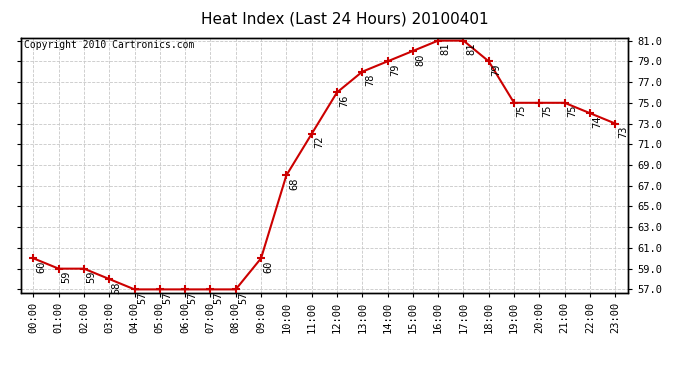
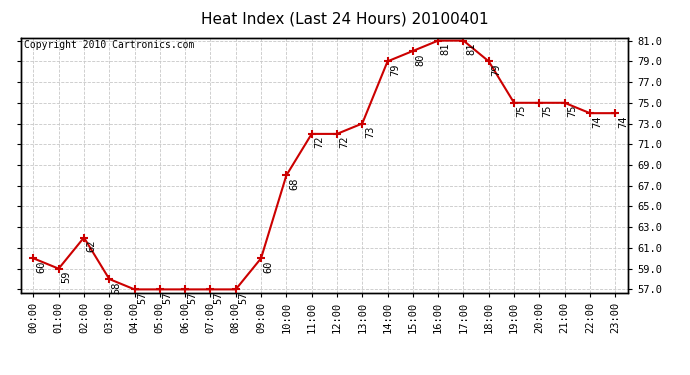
02:00: 59 -> 62
12:00: 76 -> 72
13:00: 78 -> 73
23:00: 73 -> 74
